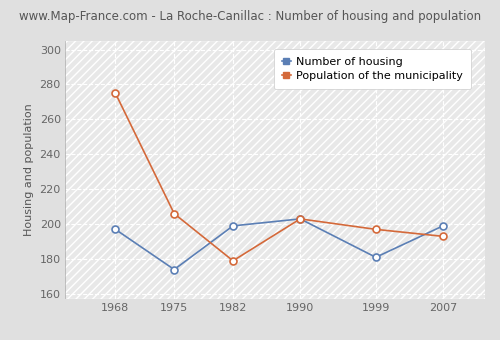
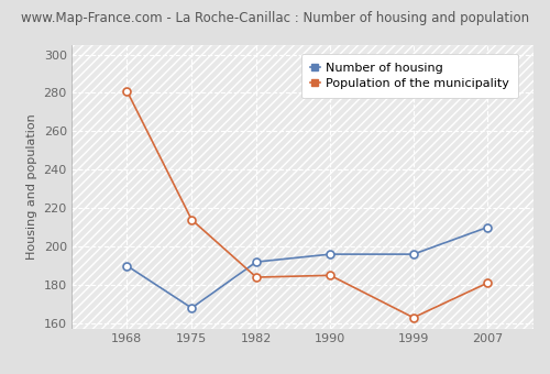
Number of housing/1968: 197 -> 190
Population of the municipality/1968: 275 -> 281
Number of housing/1975: 174 -> 168
Population of the municipality/1975: 206 -> 214
Number of housing/1982: 199 -> 192
Population of the municipality/1982: 179 -> 184
Number of housing/1990: 203 -> 196
Population of the municipality/1990: 203 -> 185
Number of housing/1999: 181 -> 196
Population of the municipality/1999: 197 -> 163
Number of housing/2007: 199 -> 210
Population of the municipality/2007: 193 -> 181
